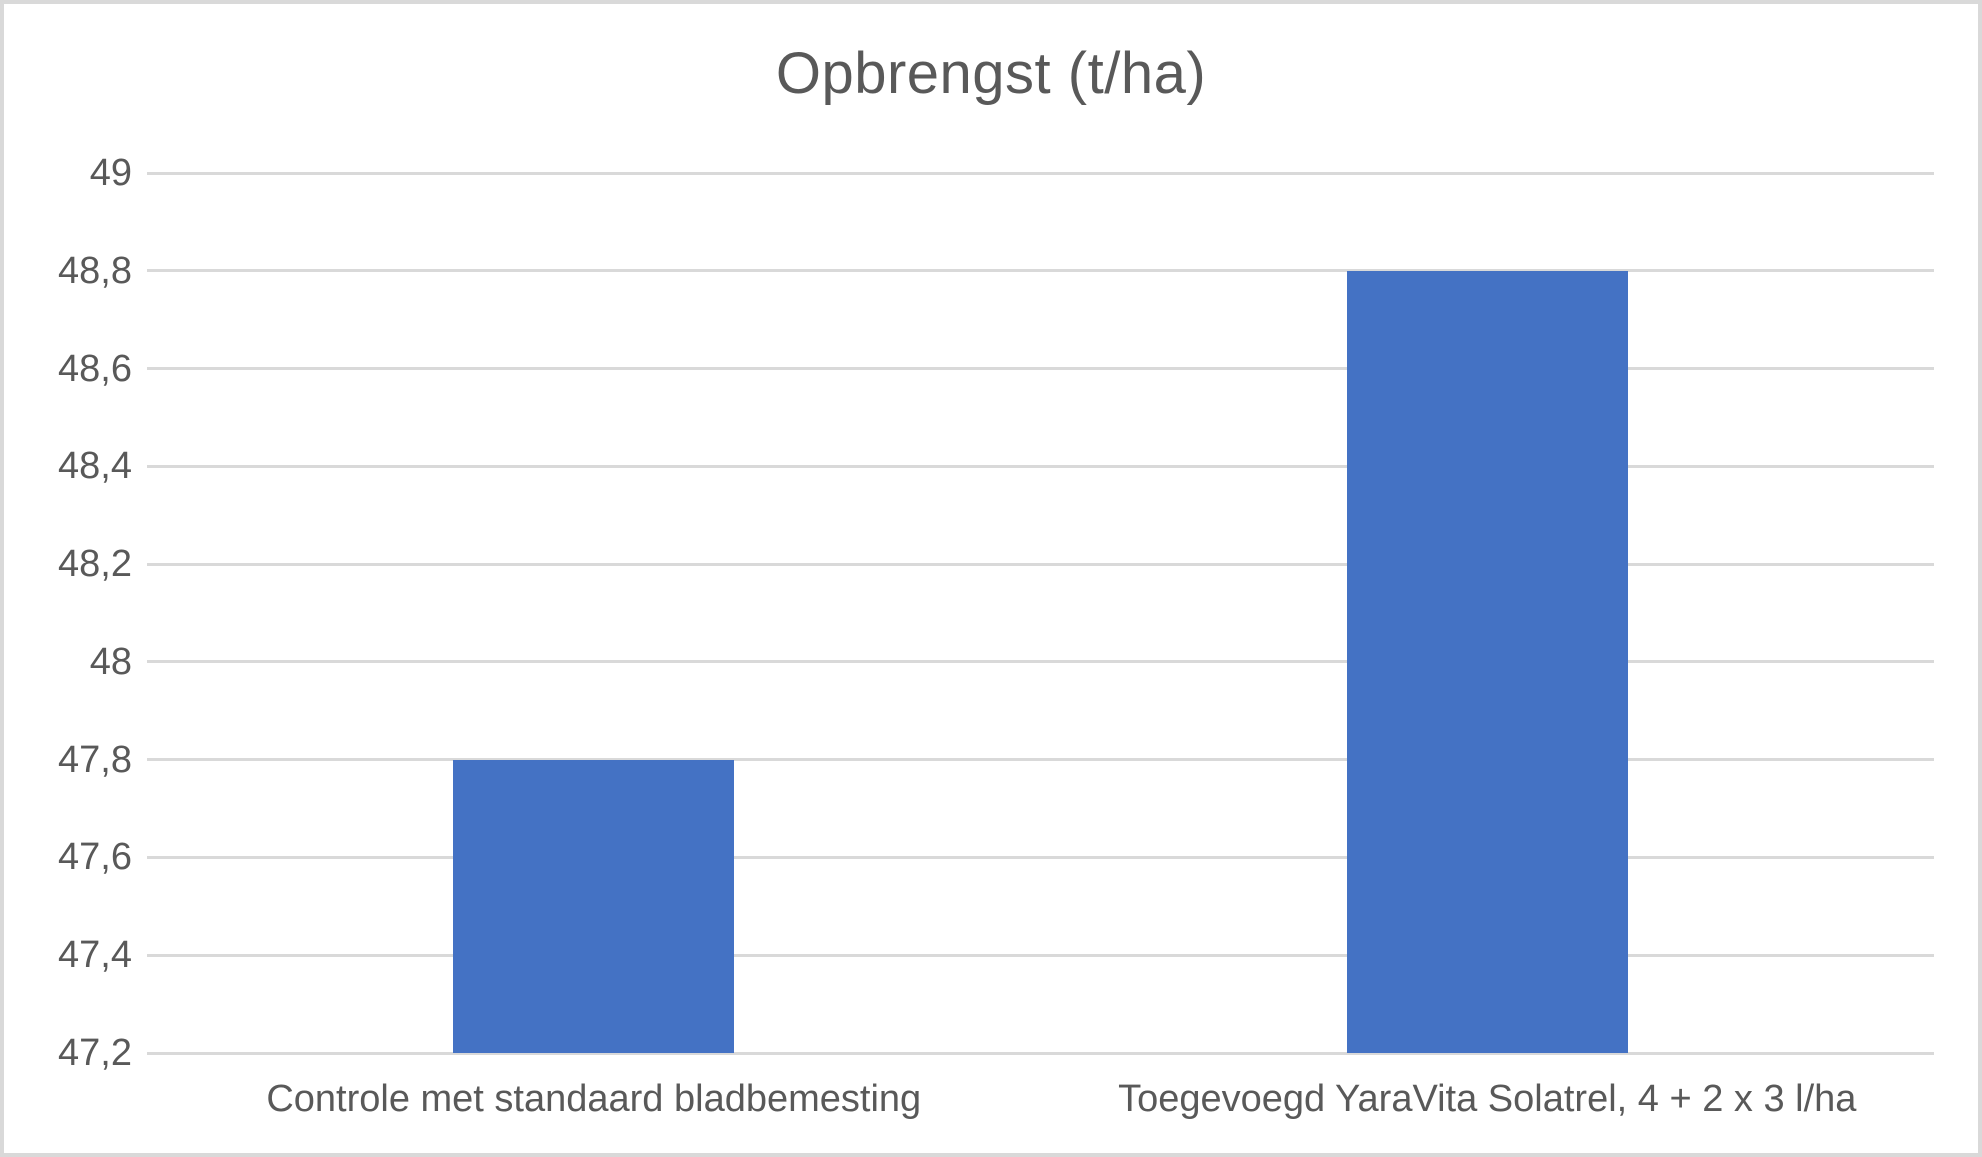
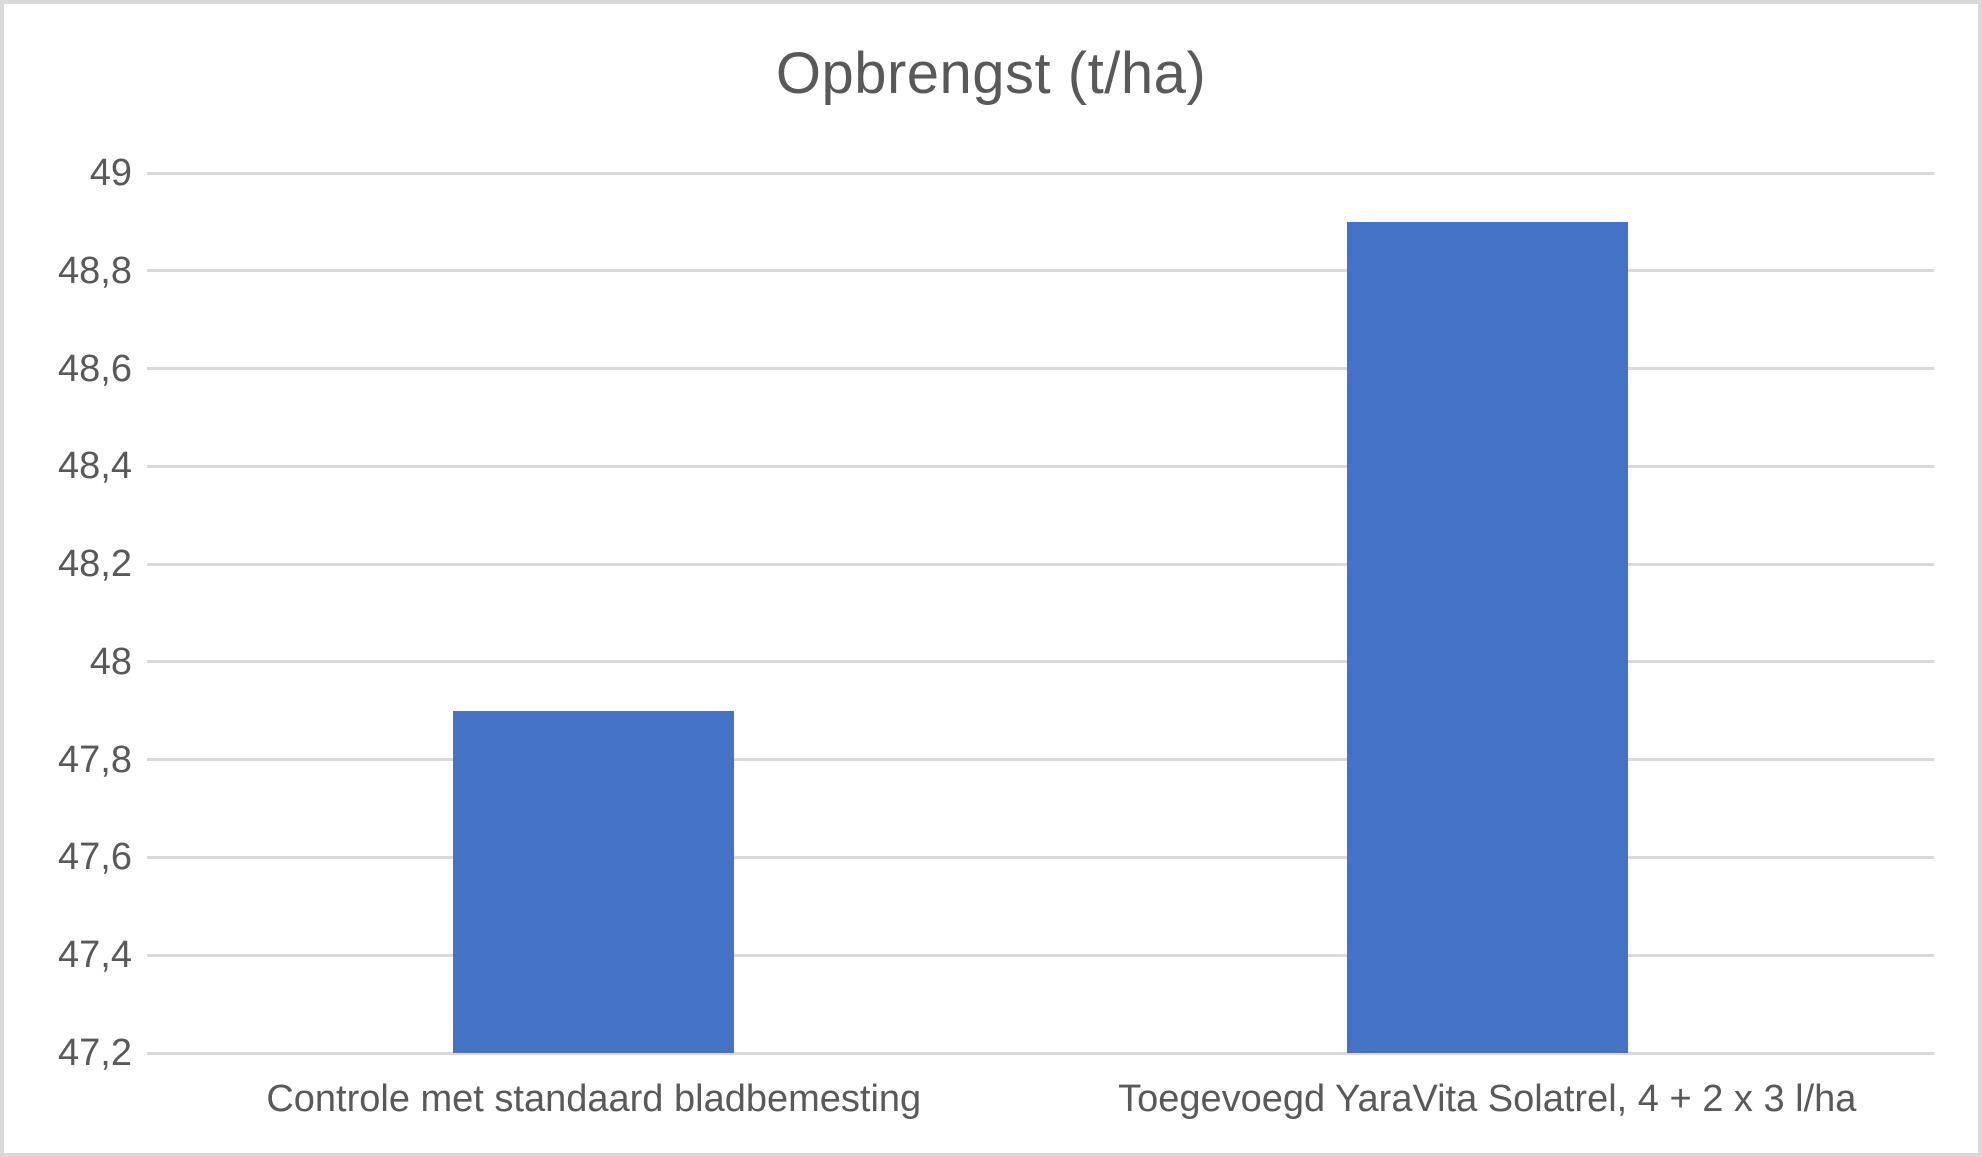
Controle met standaard bladbemesting: 47,8 -> 47,9
Toegevoegd YaraVita Solatrel, 4 + 2 x 3 l/ha: 48,8 -> 48,9
